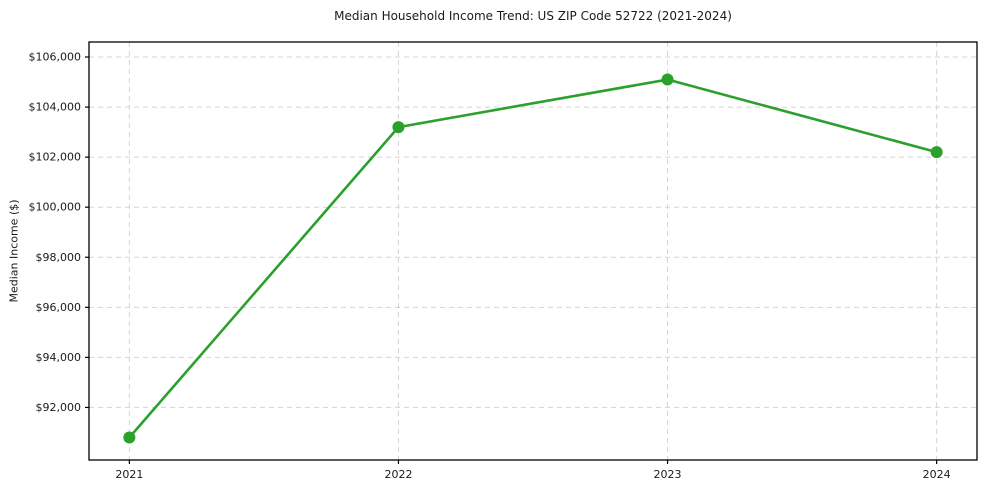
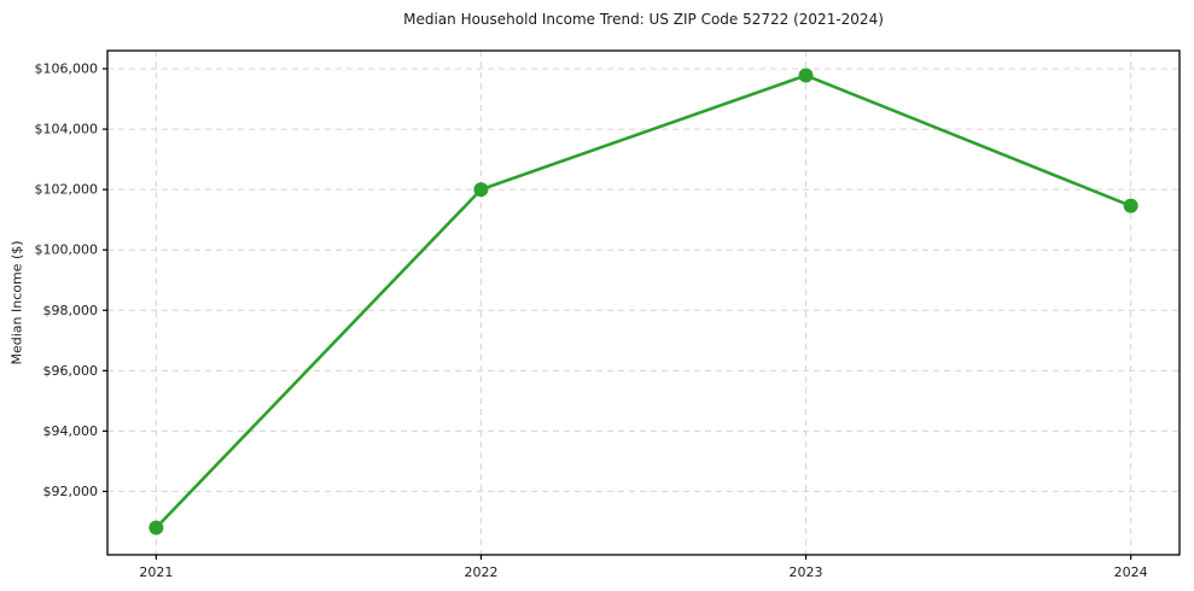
2022: $103200 -> $102000
2023: $105100 -> $105800
2024: $102200 -> $101500
